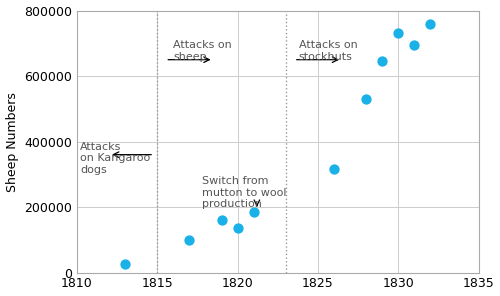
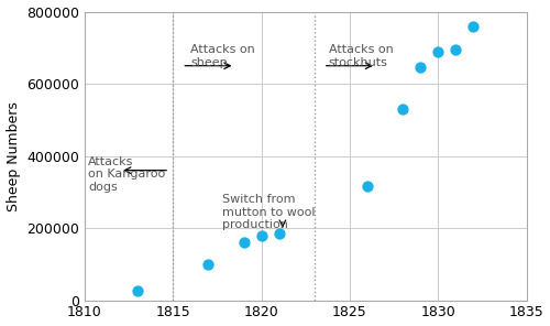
1820: 135000 -> 180000
1830: 730000 -> 690000
